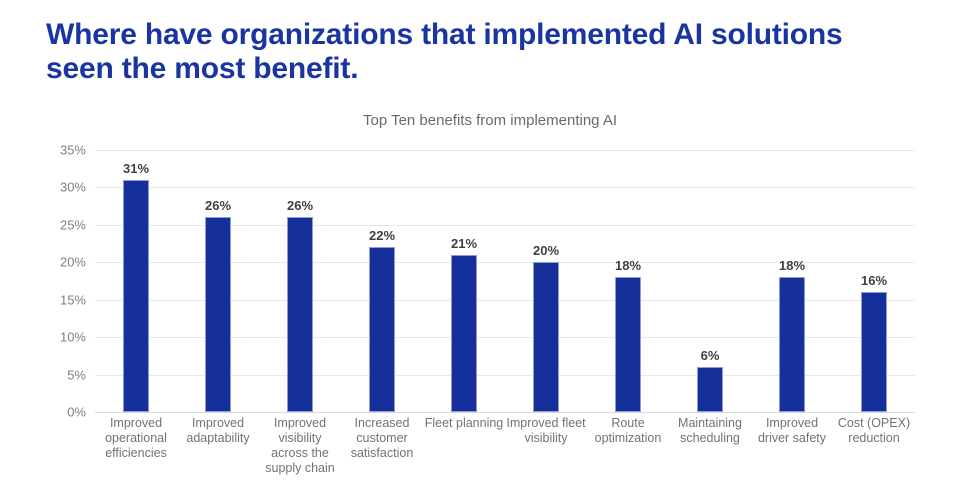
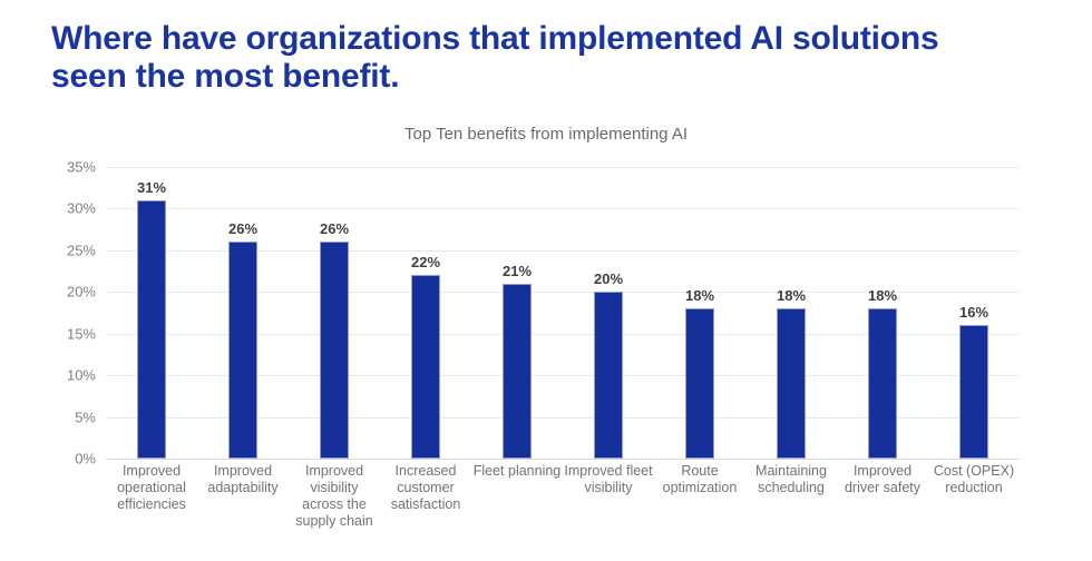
Maintaining scheduling: 6% -> 18%
